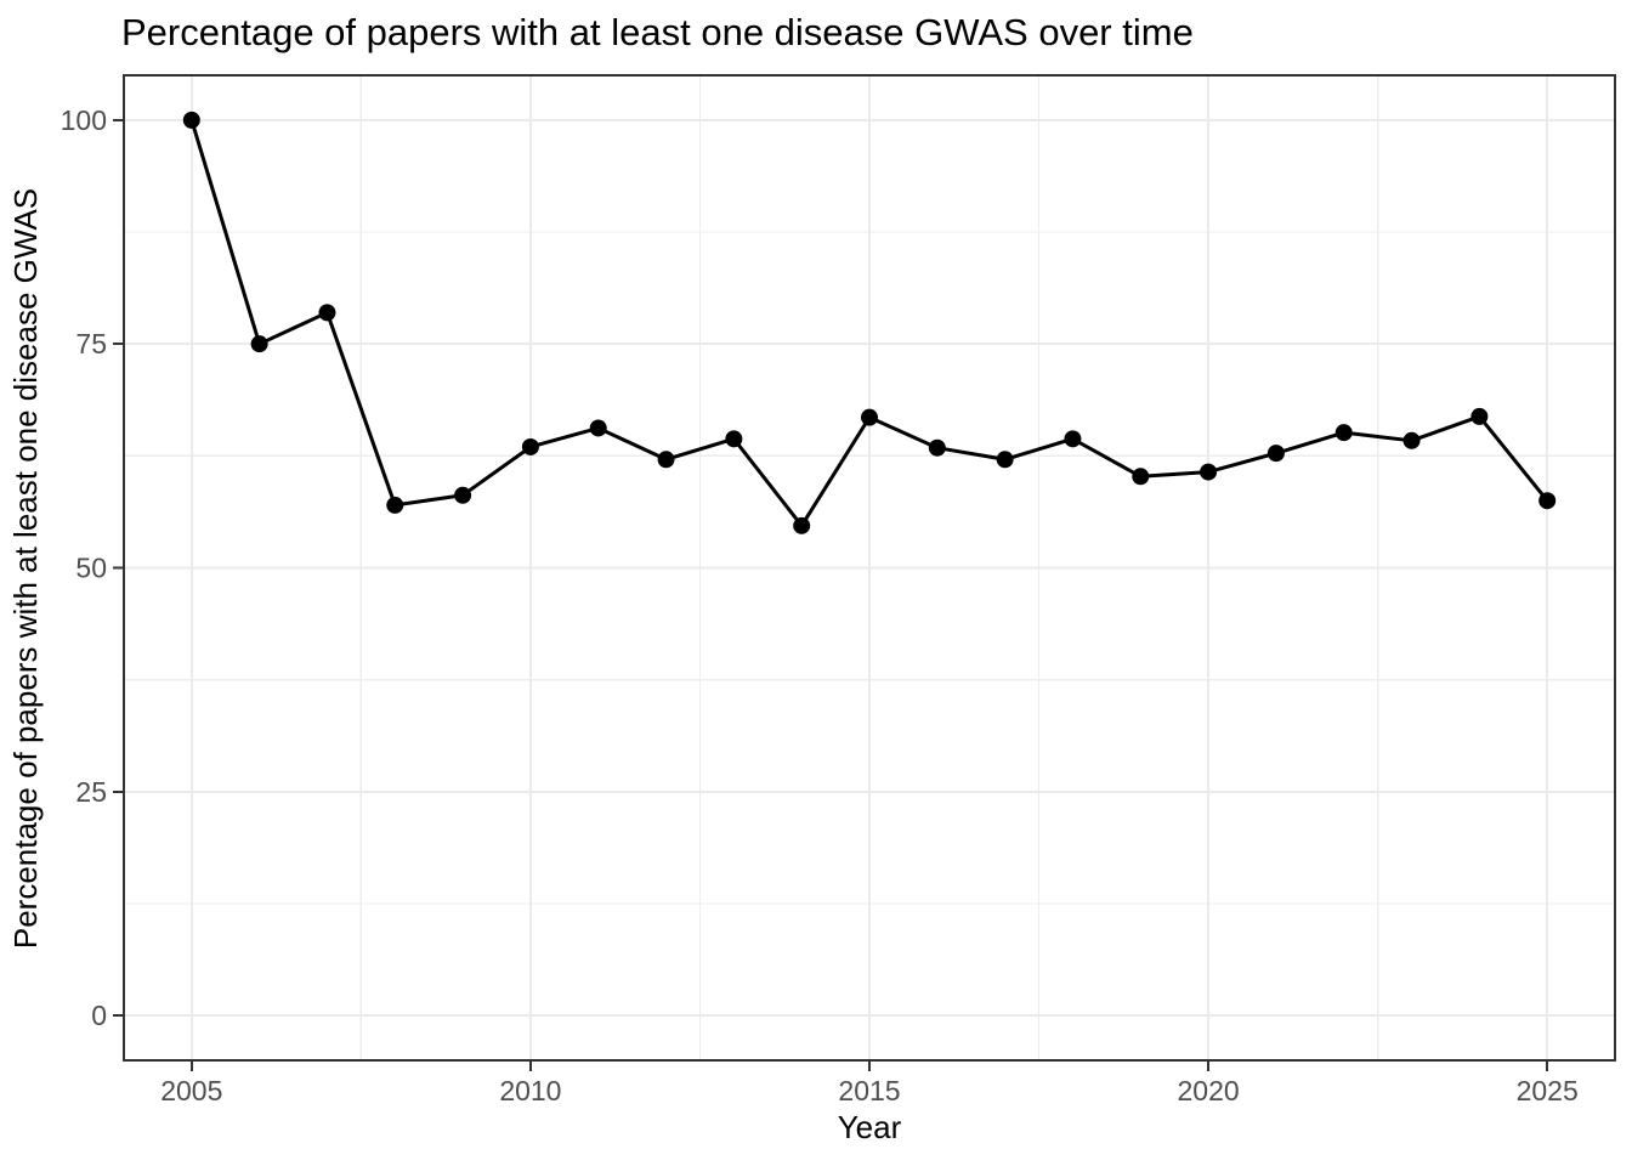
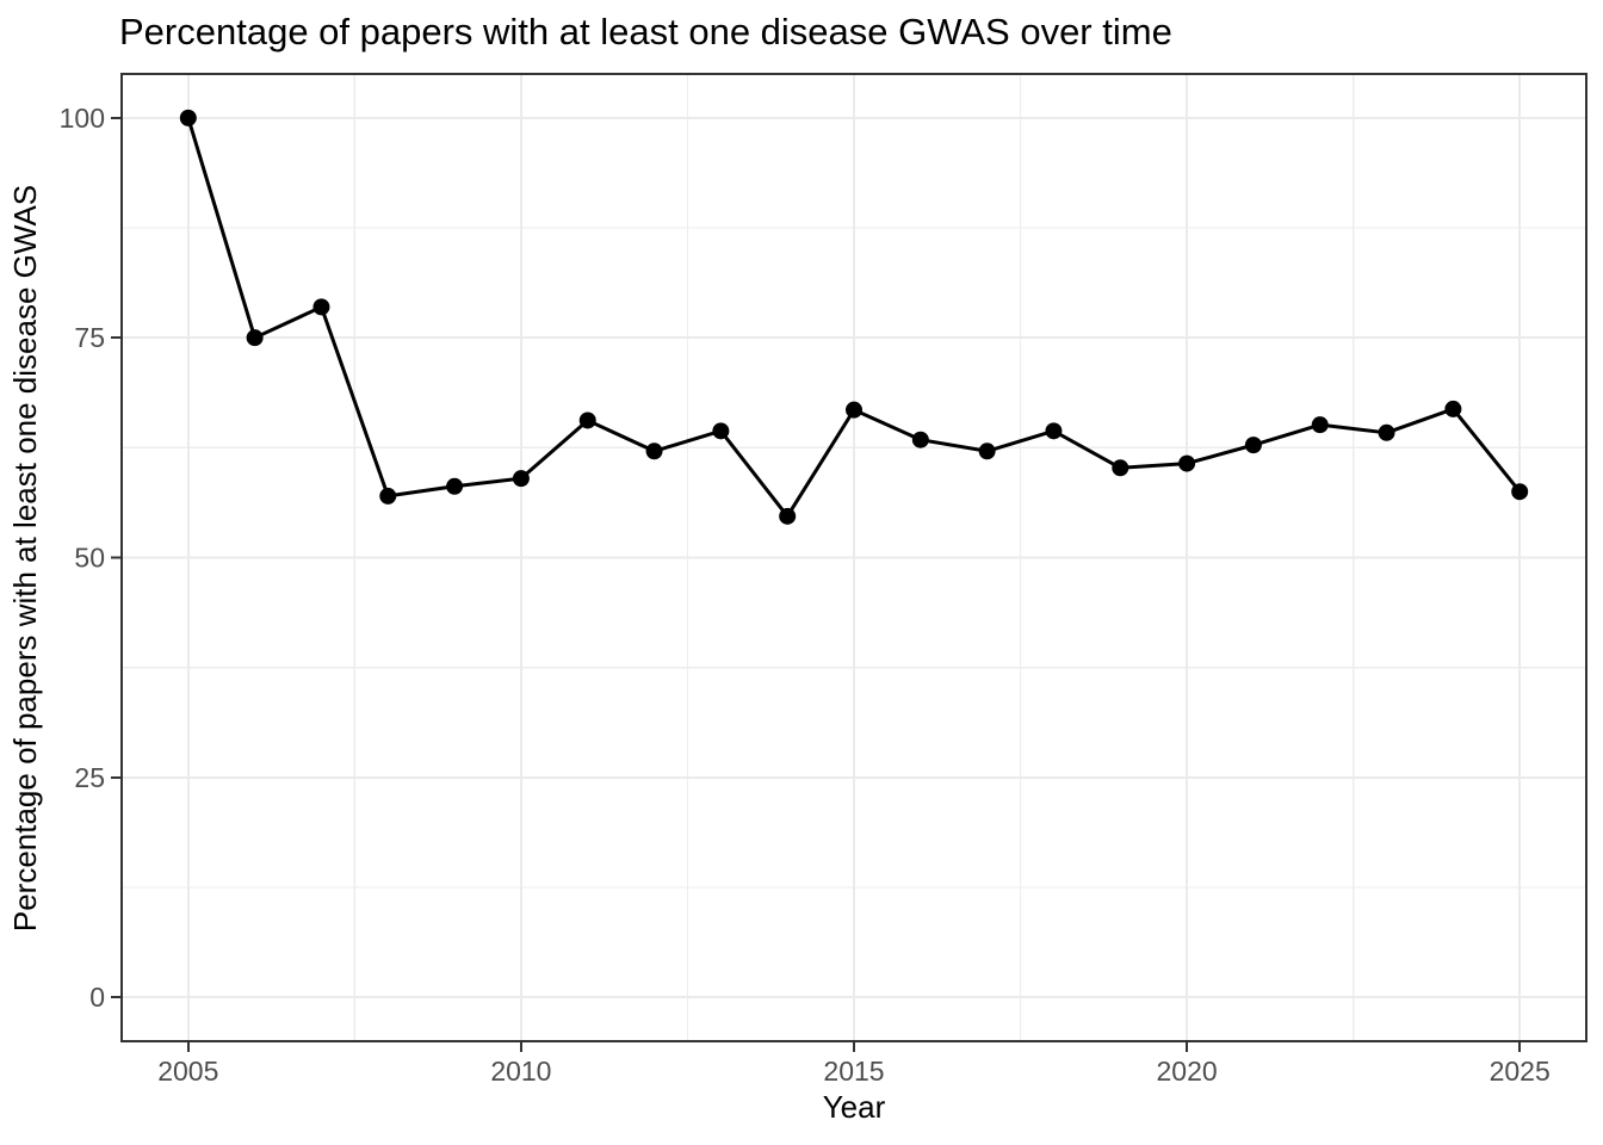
2010: 64 -> 59
